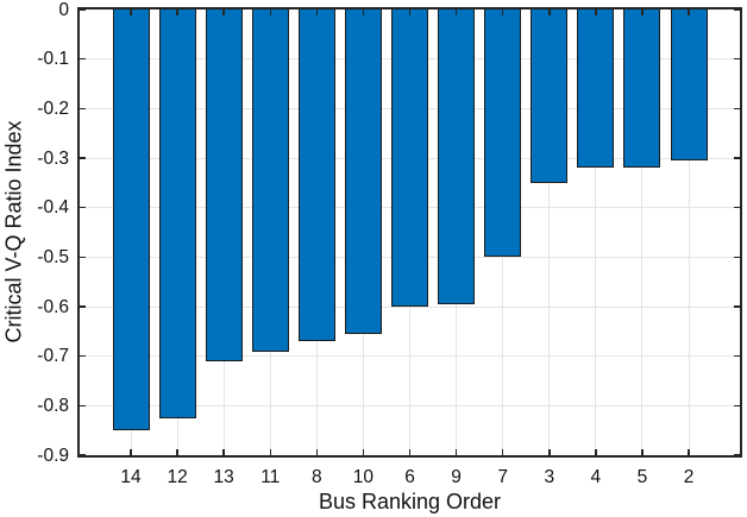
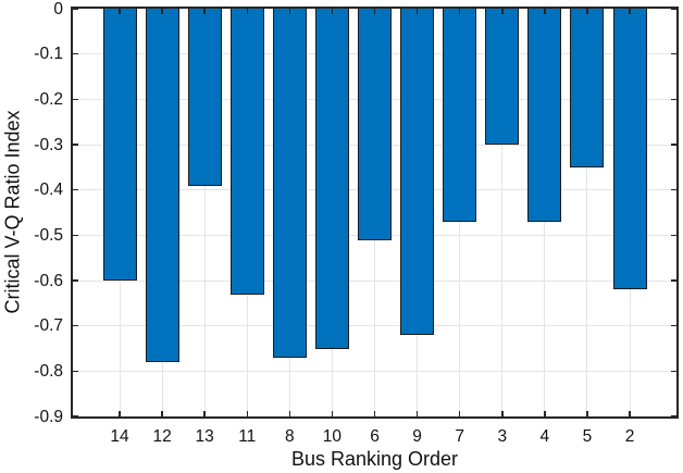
14: -0.85 -> -0.60
12: -0.82 -> -0.78
13: -0.71 -> -0.39
11: -0.69 -> -0.63
8: -0.67 -> -0.77
10: -0.66 -> -0.75
6: -0.60 -> -0.51
9: -0.59 -> -0.72
7: -0.50 -> -0.47
3: -0.35 -> -0.30
4: -0.32 -> -0.47
5: -0.32 -> -0.35
2: -0.30 -> -0.62
